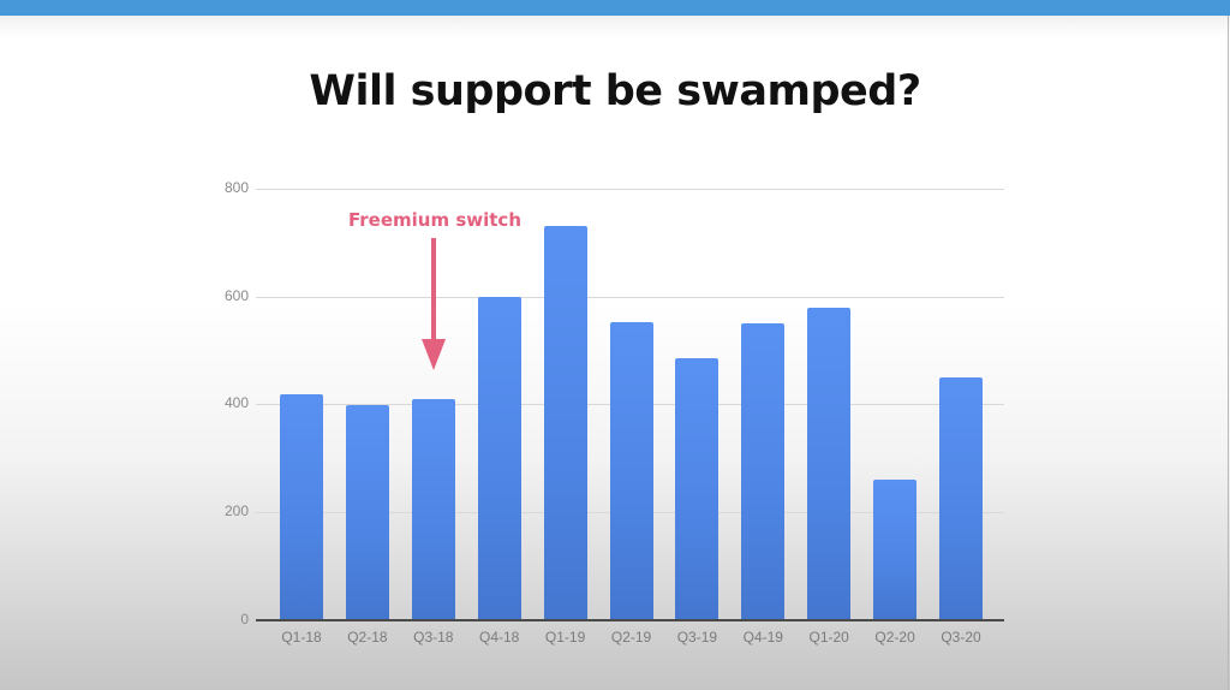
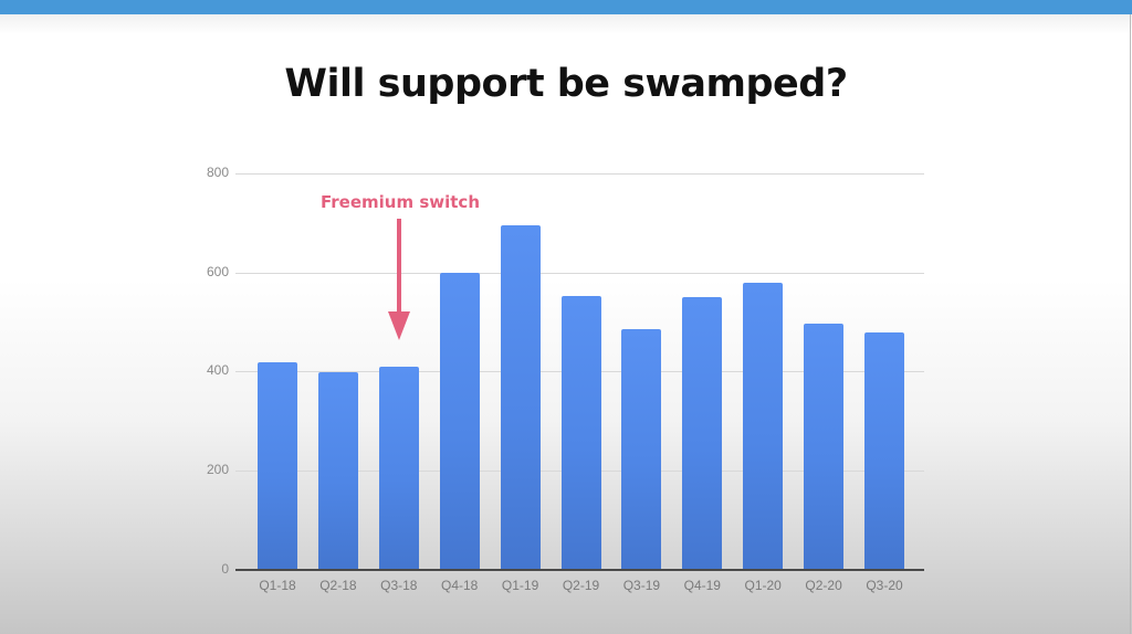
Q1-19: 730 -> 700
Q2-20: 260 -> 500
Q3-20: 450 -> 480
